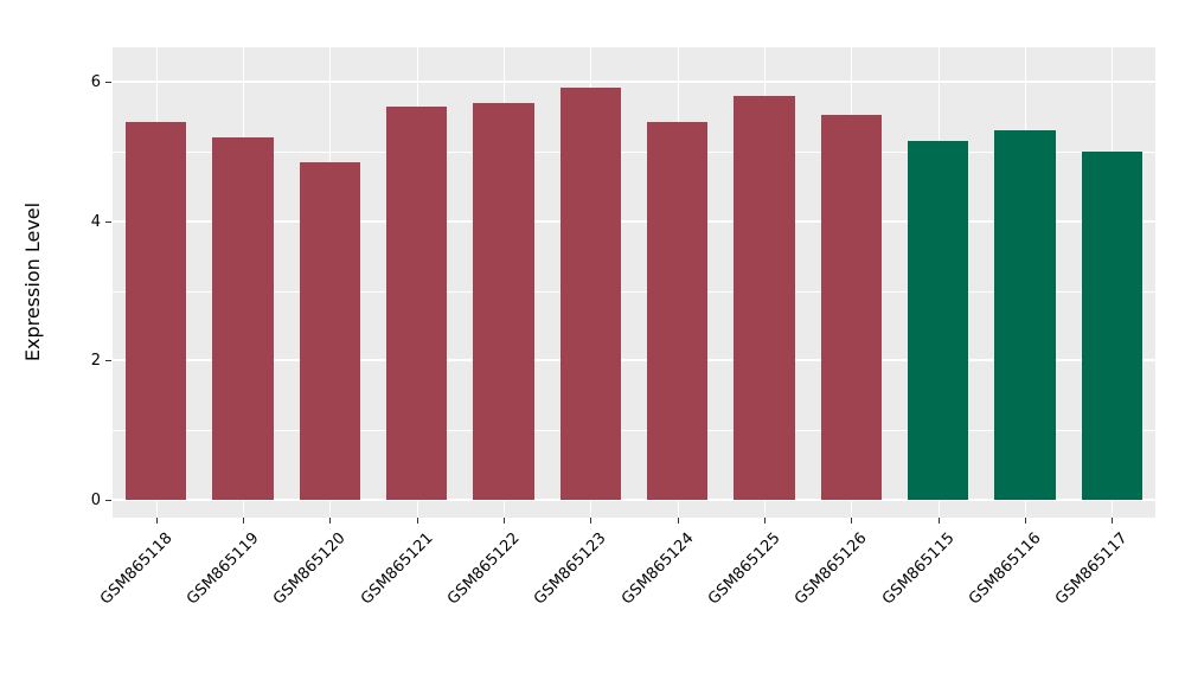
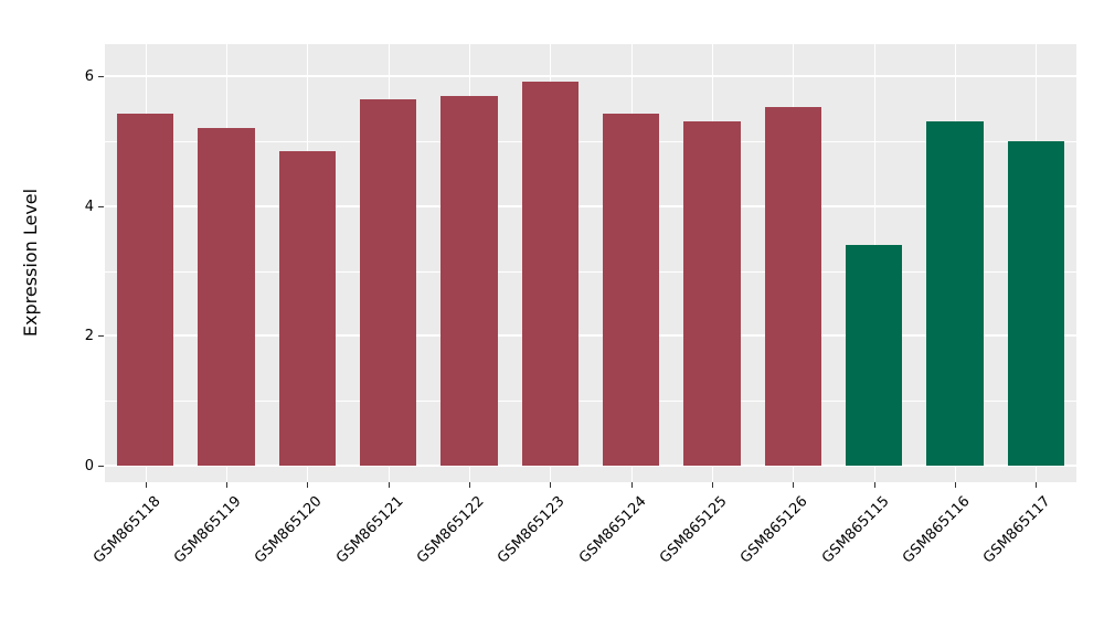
GSM865125: 5.8 -> 5.3
GSM865115: 5.2 -> 3.4
